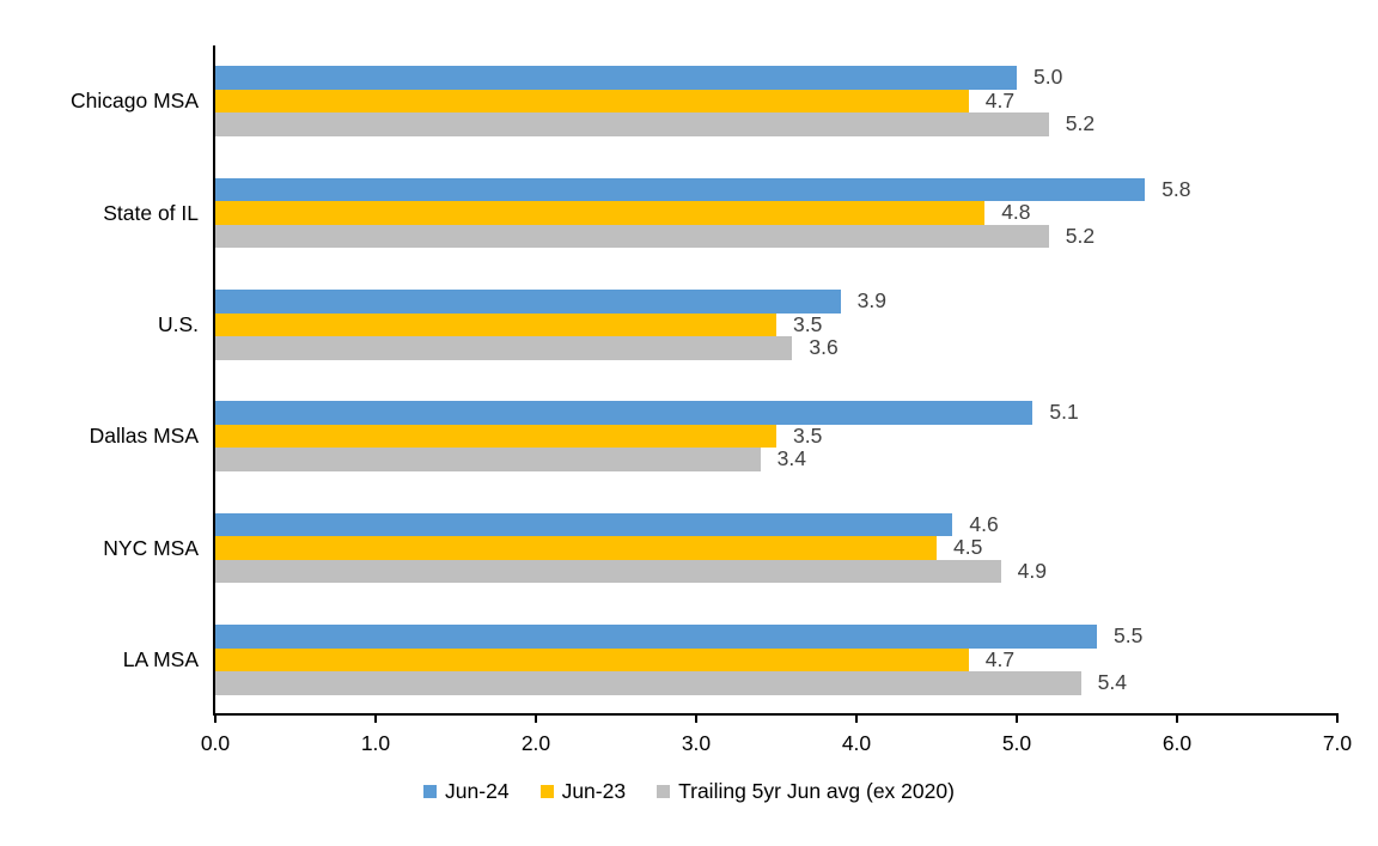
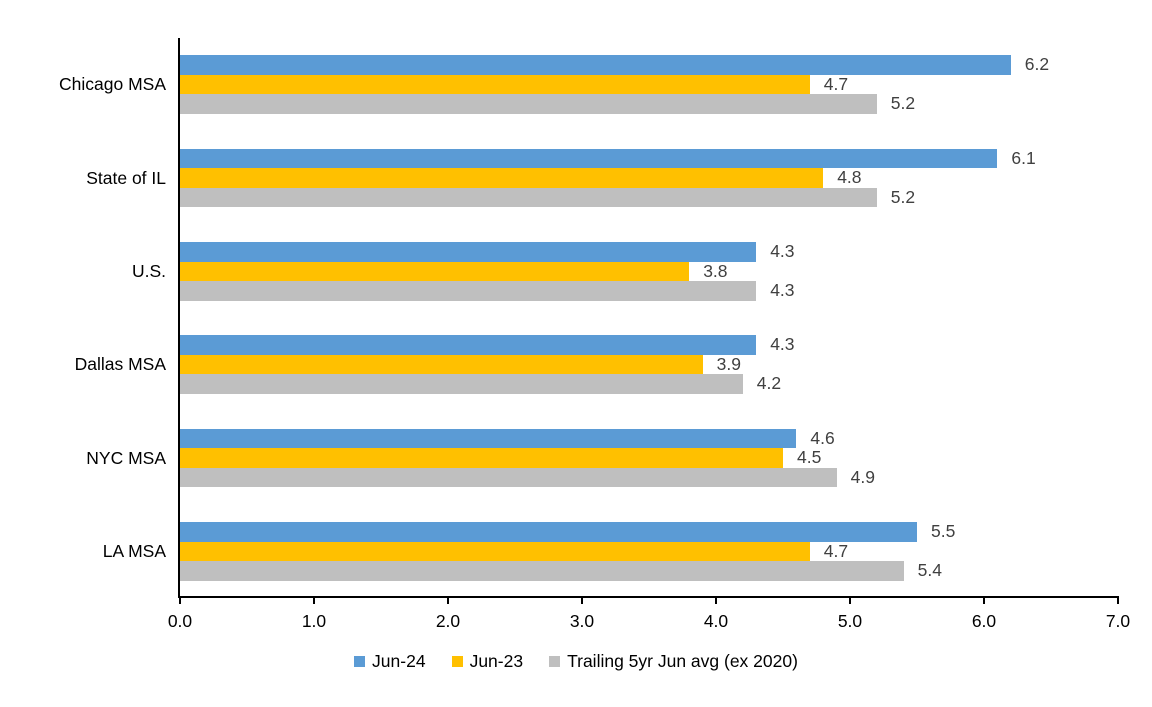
Jun-24/Chicago MSA: 5.0 -> 6.2
Jun-24/State of IL: 5.8 -> 6.1
Jun-24/U.S.: 3.9 -> 4.3
Jun-23/U.S.: 3.5 -> 3.8
Trailing 5yr Jun avg (ex 2020)/U.S.: 3.6 -> 4.3
Jun-24/Dallas MSA: 5.1 -> 4.3
Jun-23/Dallas MSA: 3.5 -> 3.9
Trailing 5yr Jun avg (ex 2020)/Dallas MSA: 3.4 -> 4.2
